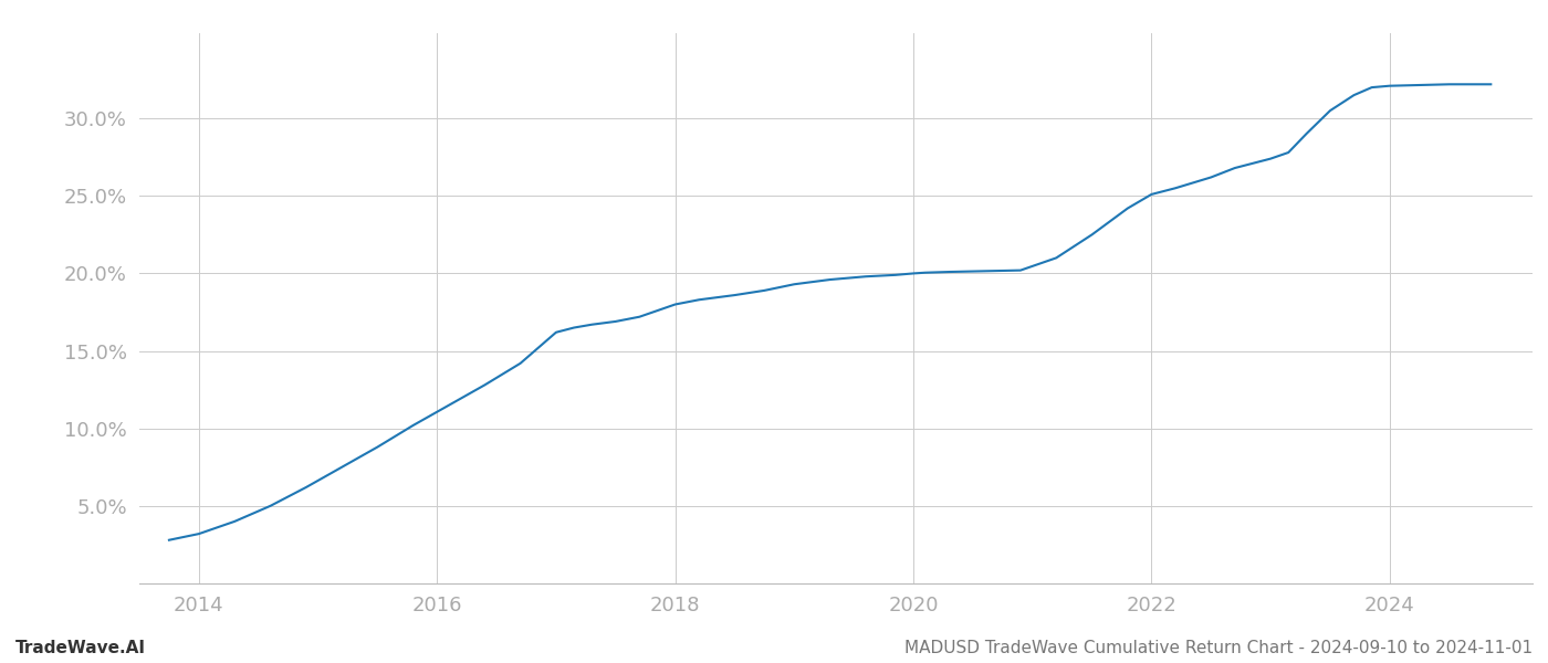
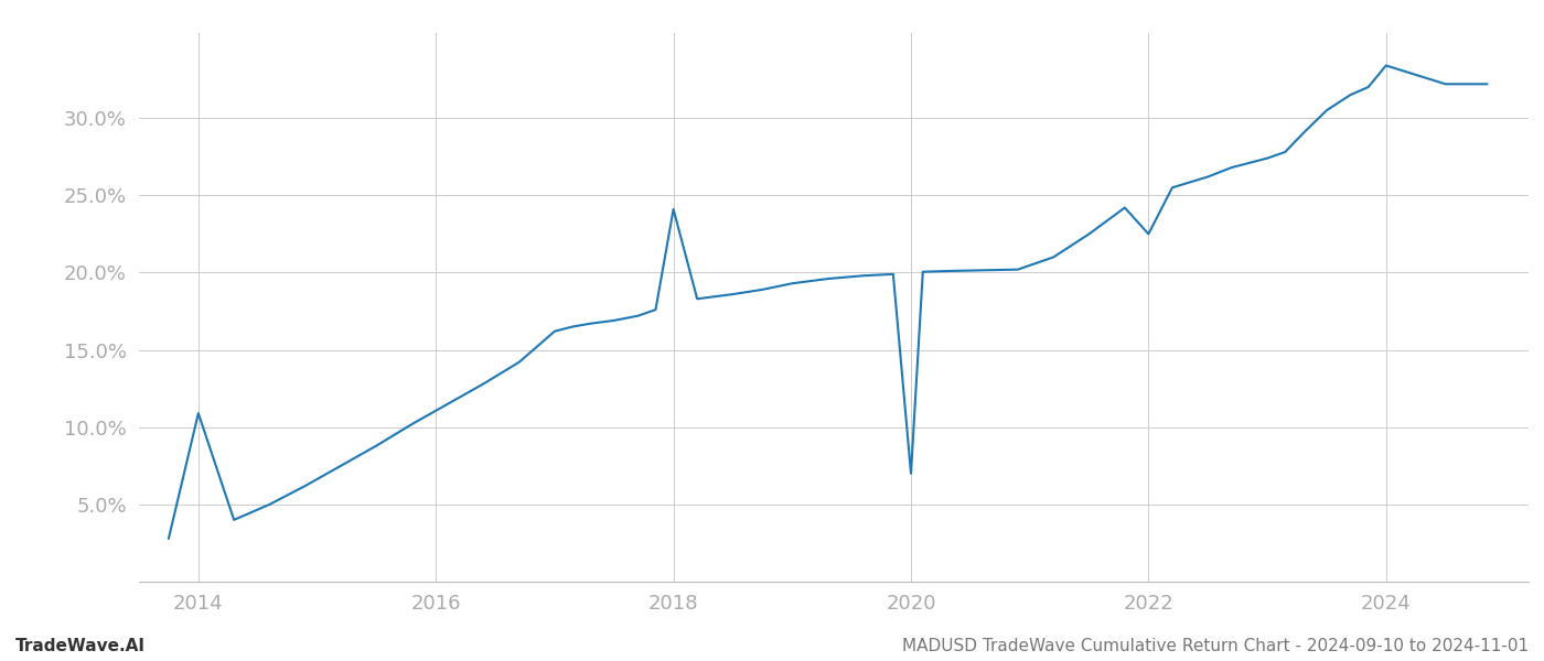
2014: 3.2% -> 10.9%
2018: 18.0% -> 24.1%
2020: 20.0% -> 7.0%
2022: 25.1% -> 22.5%
2024: 32.1% -> 33.4%
